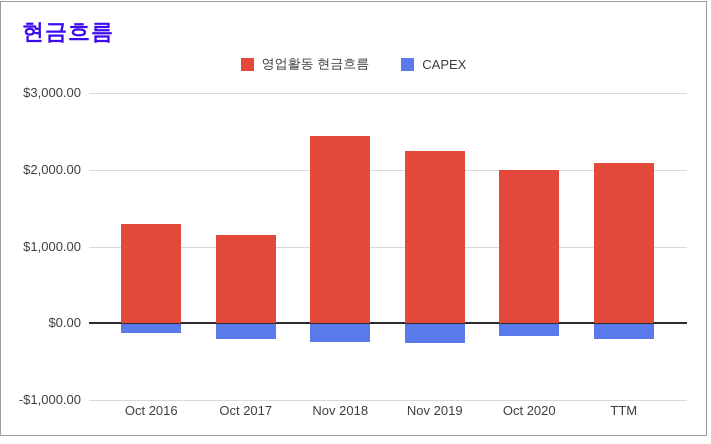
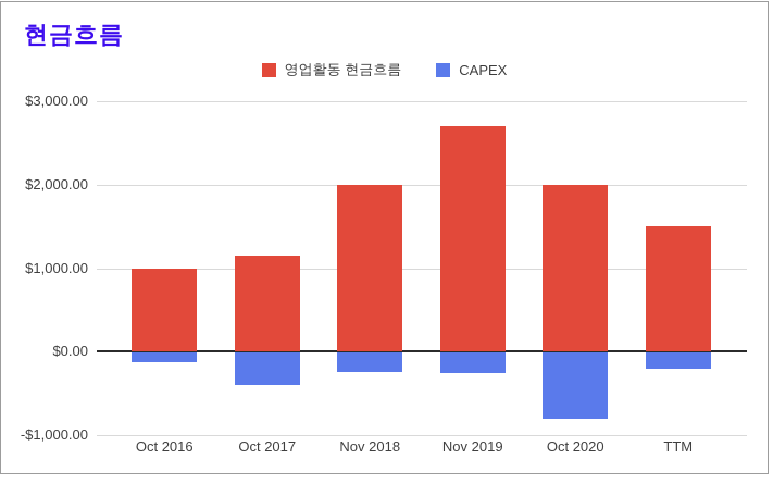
영업활동 현금흐름/Oct 2016: $1300 -> $1000
CAPEX/Oct 2017: -$200 -> -$400
영업활동 현금흐름/Nov 2018: $2400 -> $2000
영업활동 현금흐름/Nov 2019: $2200 -> $2700
CAPEX/Oct 2020: -$200 -> -$800
영업활동 현금흐름/TTM: $2100 -> $1500
